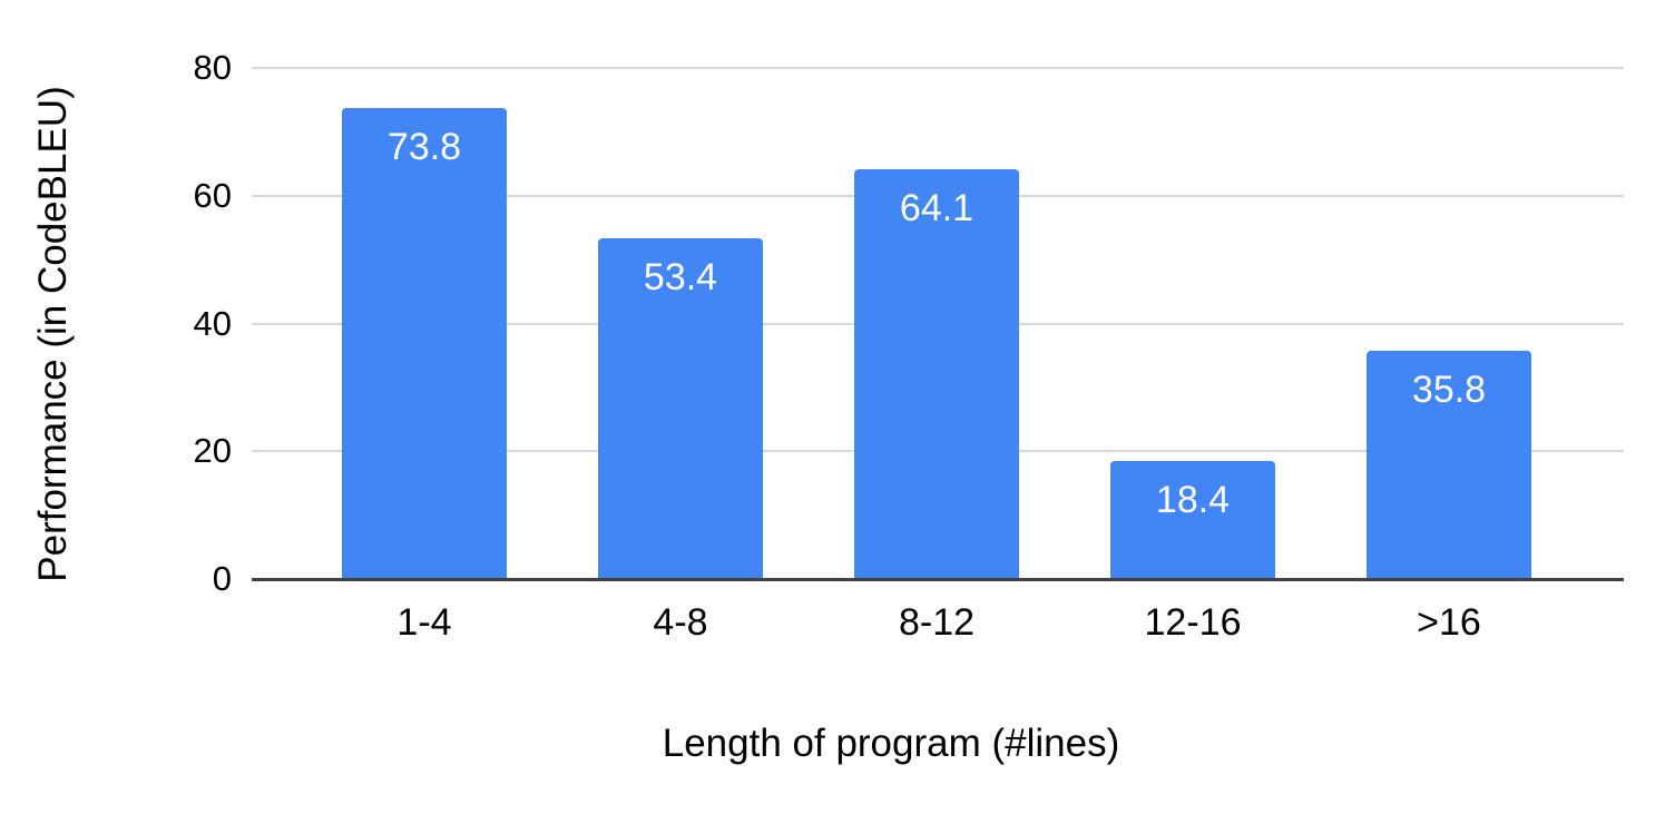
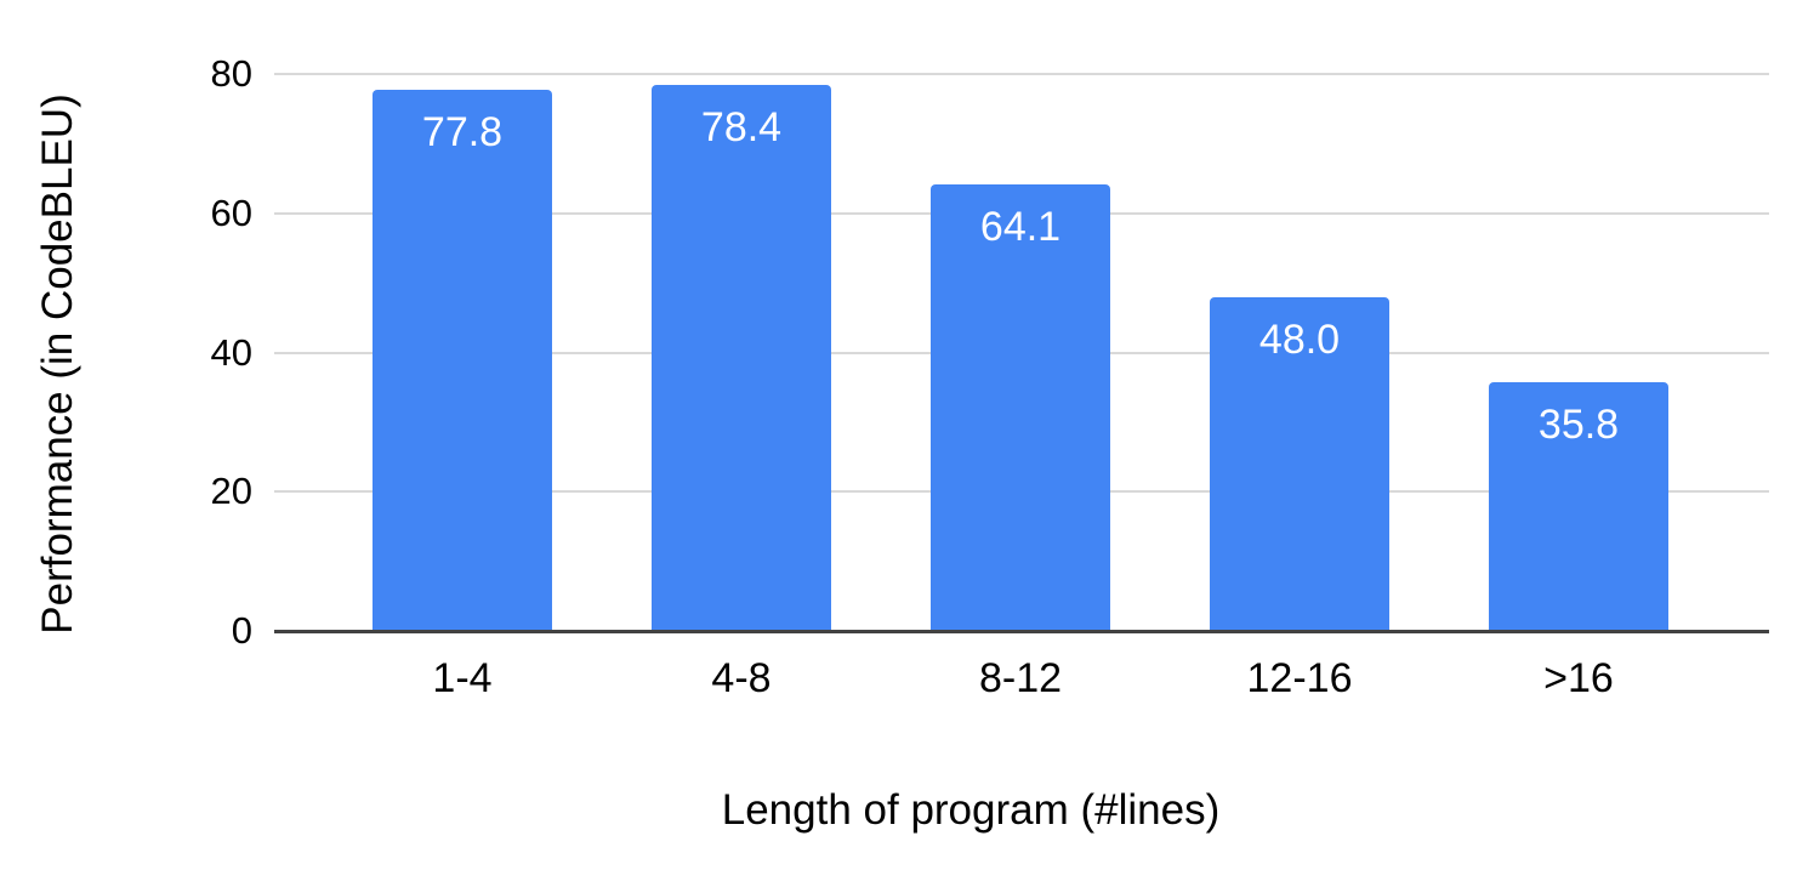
1-4: 73.8 -> 77.8
4-8: 53.4 -> 78.4
12-16: 18.4 -> 48.0
